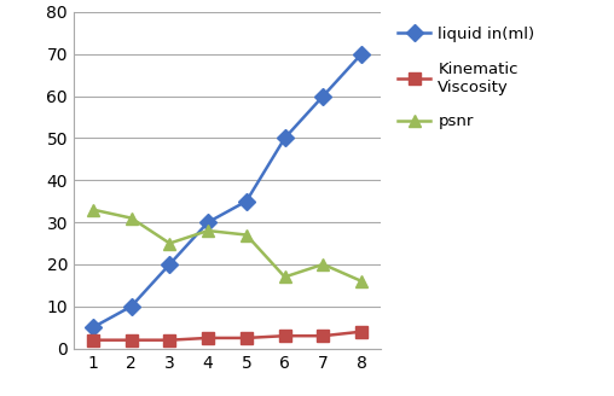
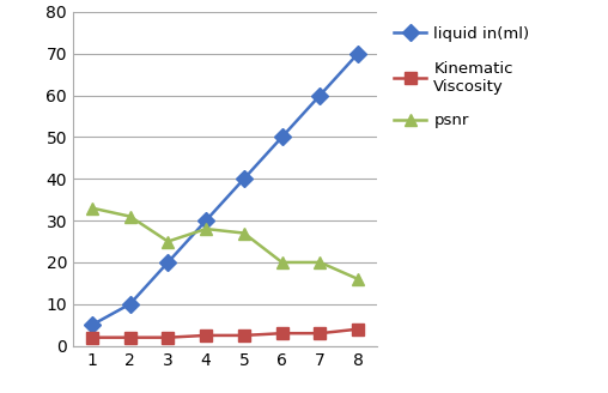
liquid in(ml)/5: 35 -> 40
psnr/6: 17 -> 20
